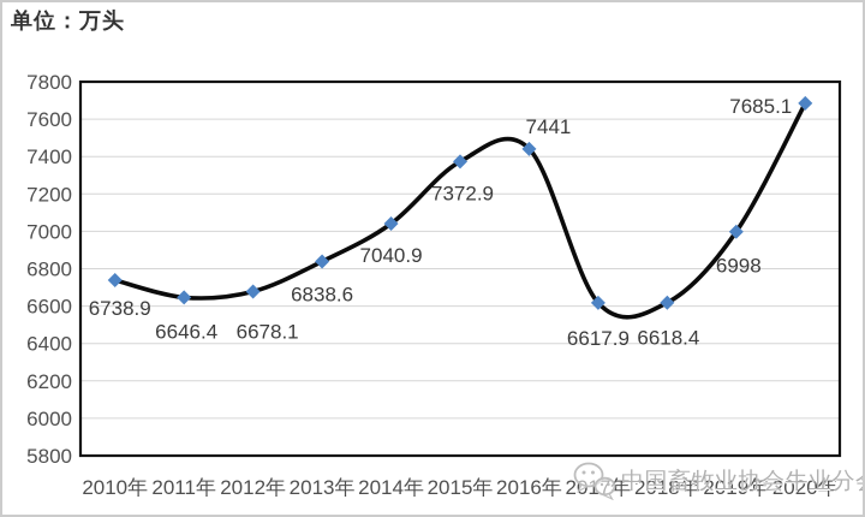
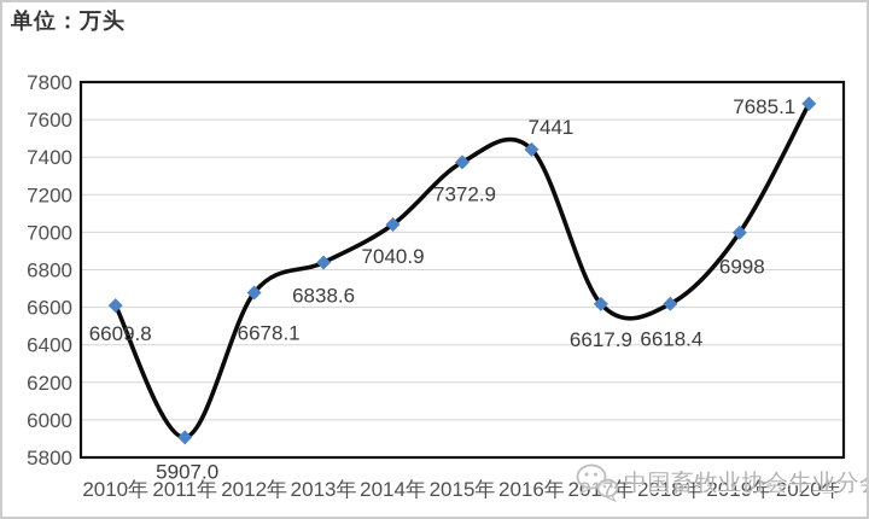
2010年: 6738.9 -> 6609.8
2011年: 6646.4 -> 5907.0
